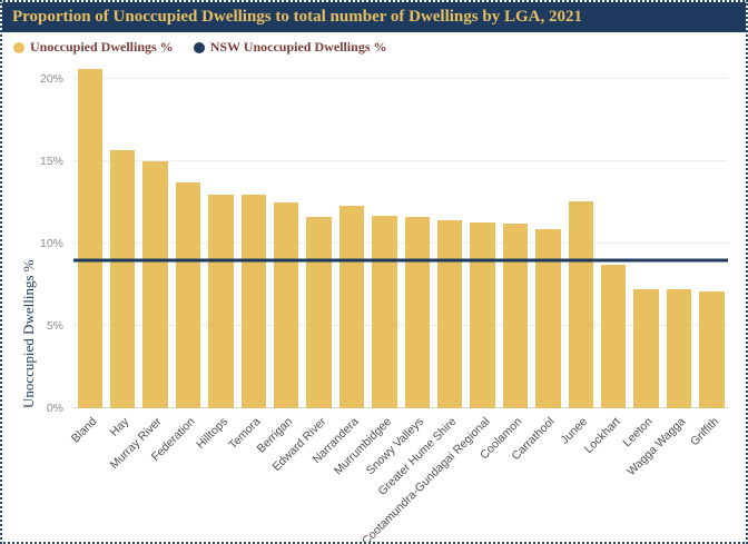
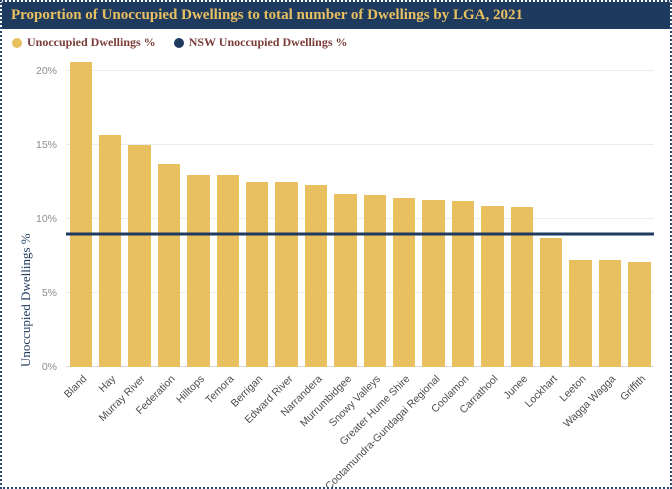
Edward River: 11.6% -> 12.5%
Junee: 12.6% -> 10.8%
